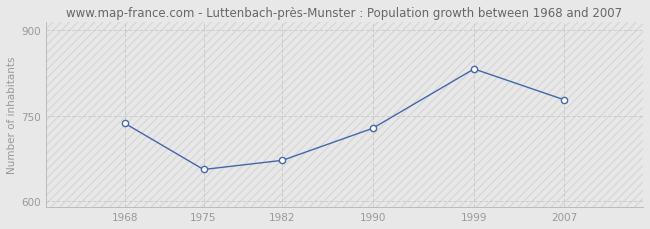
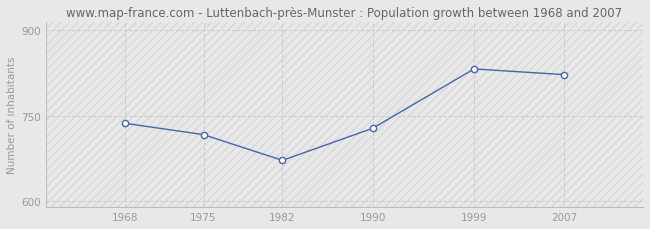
1975: 656 -> 717
2007: 778 -> 822
